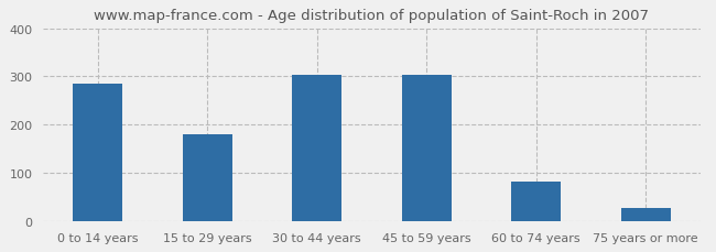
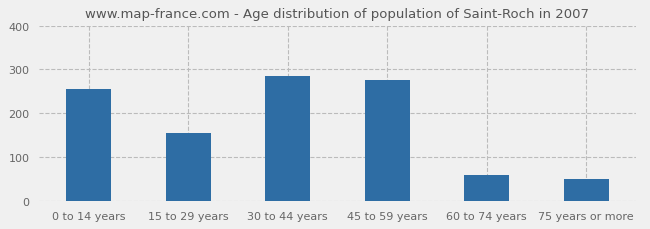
0 to 14 years: 284 -> 255
15 to 29 years: 180 -> 155
30 to 44 years: 304 -> 285
45 to 59 years: 303 -> 275
60 to 74 years: 83 -> 60
75 years or more: 27 -> 50
